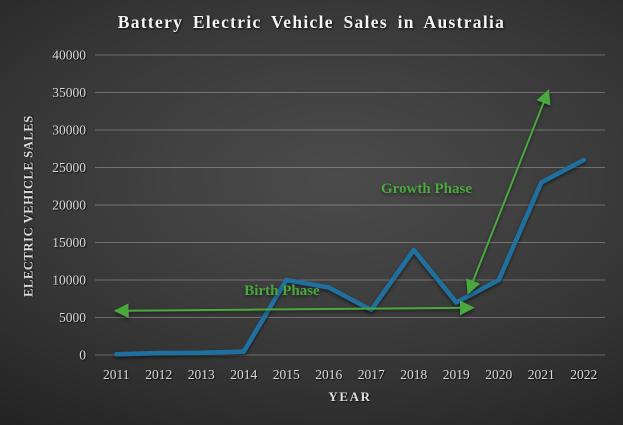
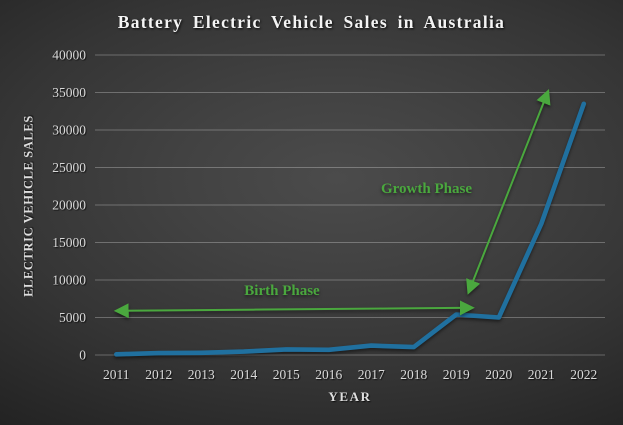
2015: 10000 -> 1000
2016: 9000 -> 1000
2017: 6000 -> 1000
2018: 14000 -> 1000
2019: 7000 -> 5000
2020: 10000 -> 5000
2021: 23000 -> 18000
2022: 26000 -> 34000
